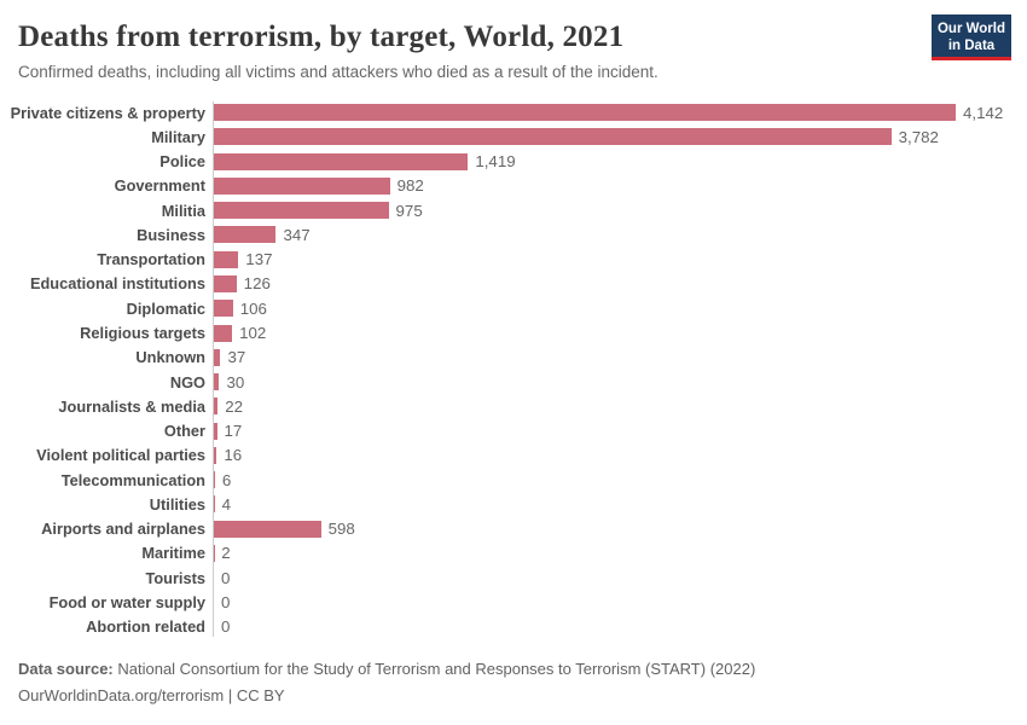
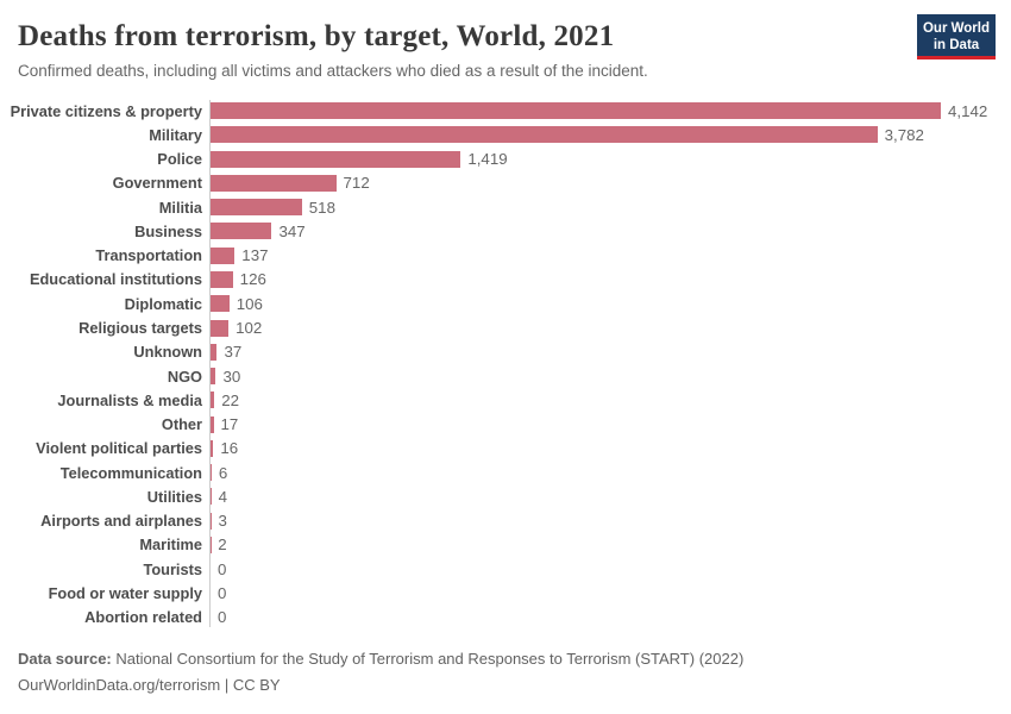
Government: 982 -> 712
Militia: 975 -> 518
Airports and airplanes: 598 -> 3
